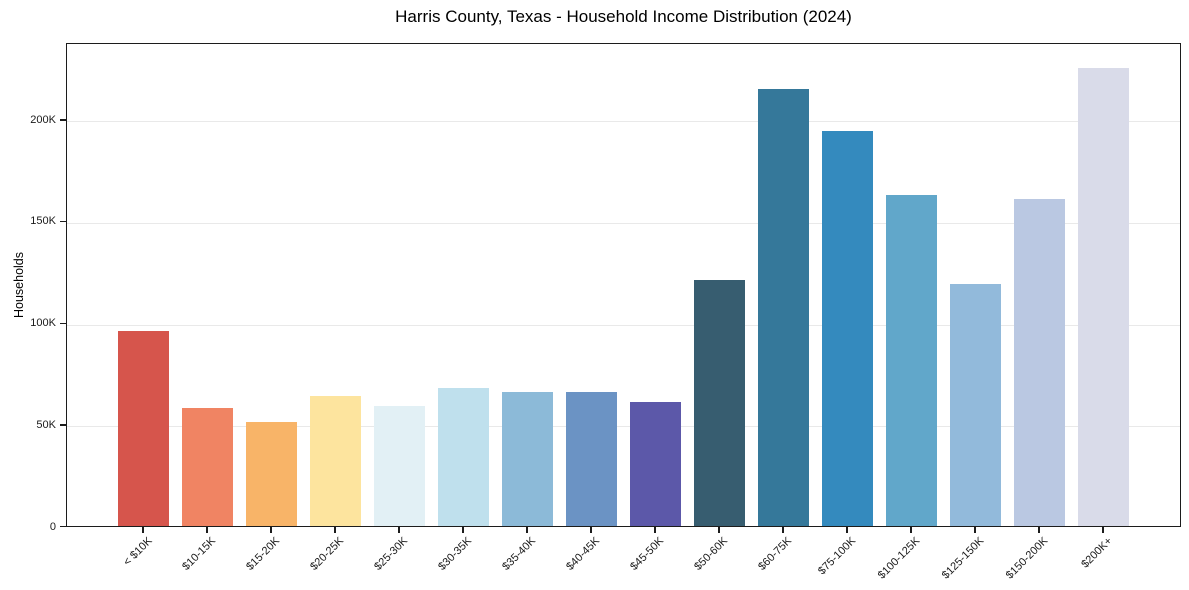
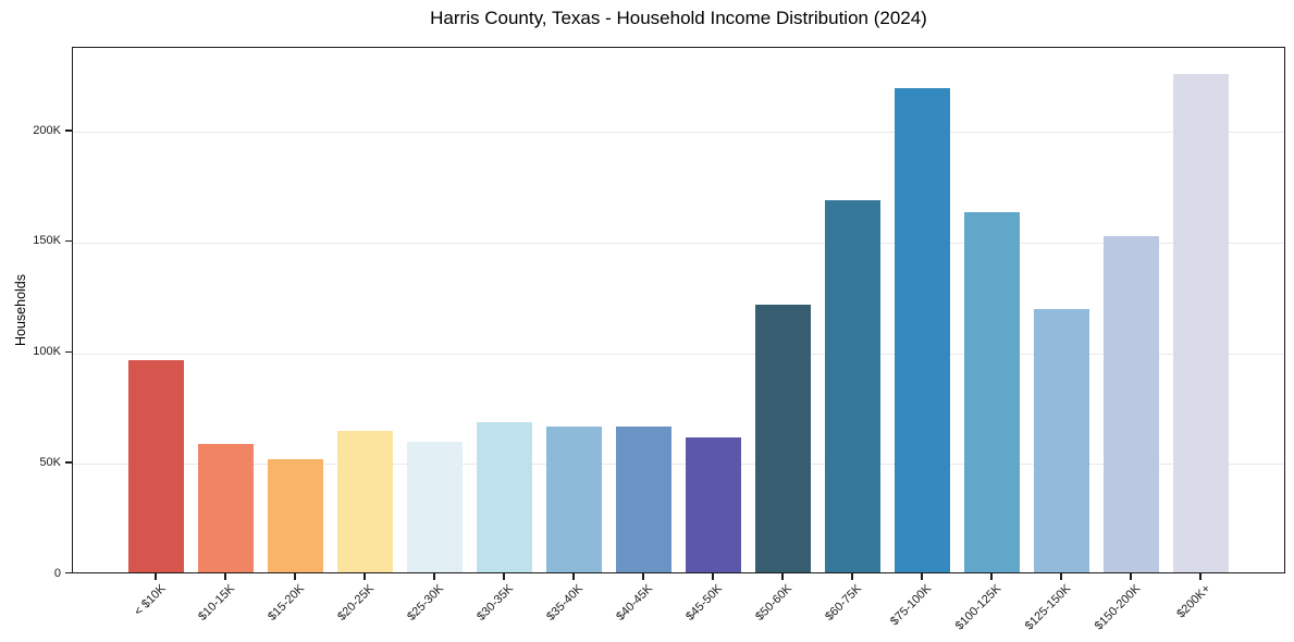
$60-75K: 215K -> 168K
$75-100K: 194K -> 219K
$150-200K: 161K -> 152K
